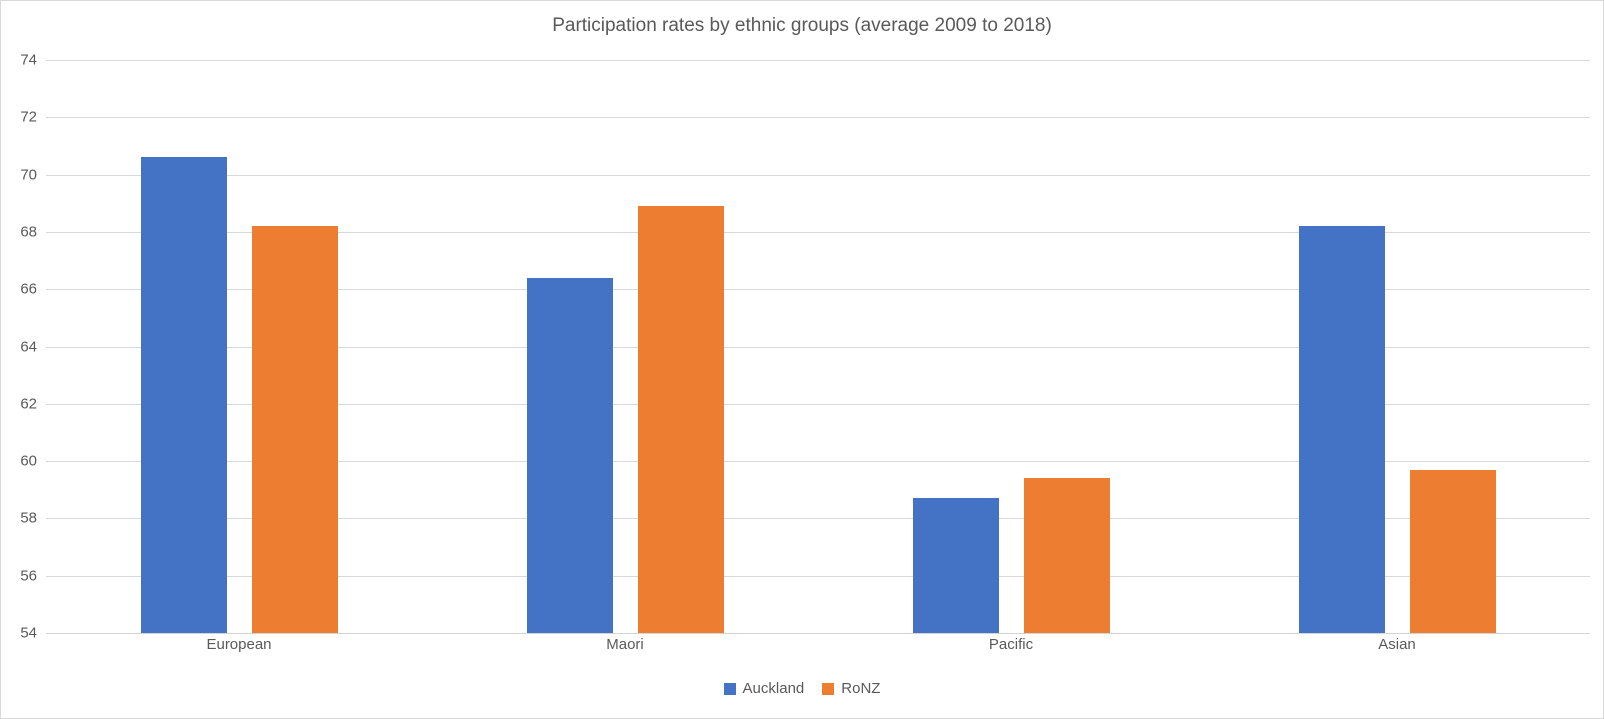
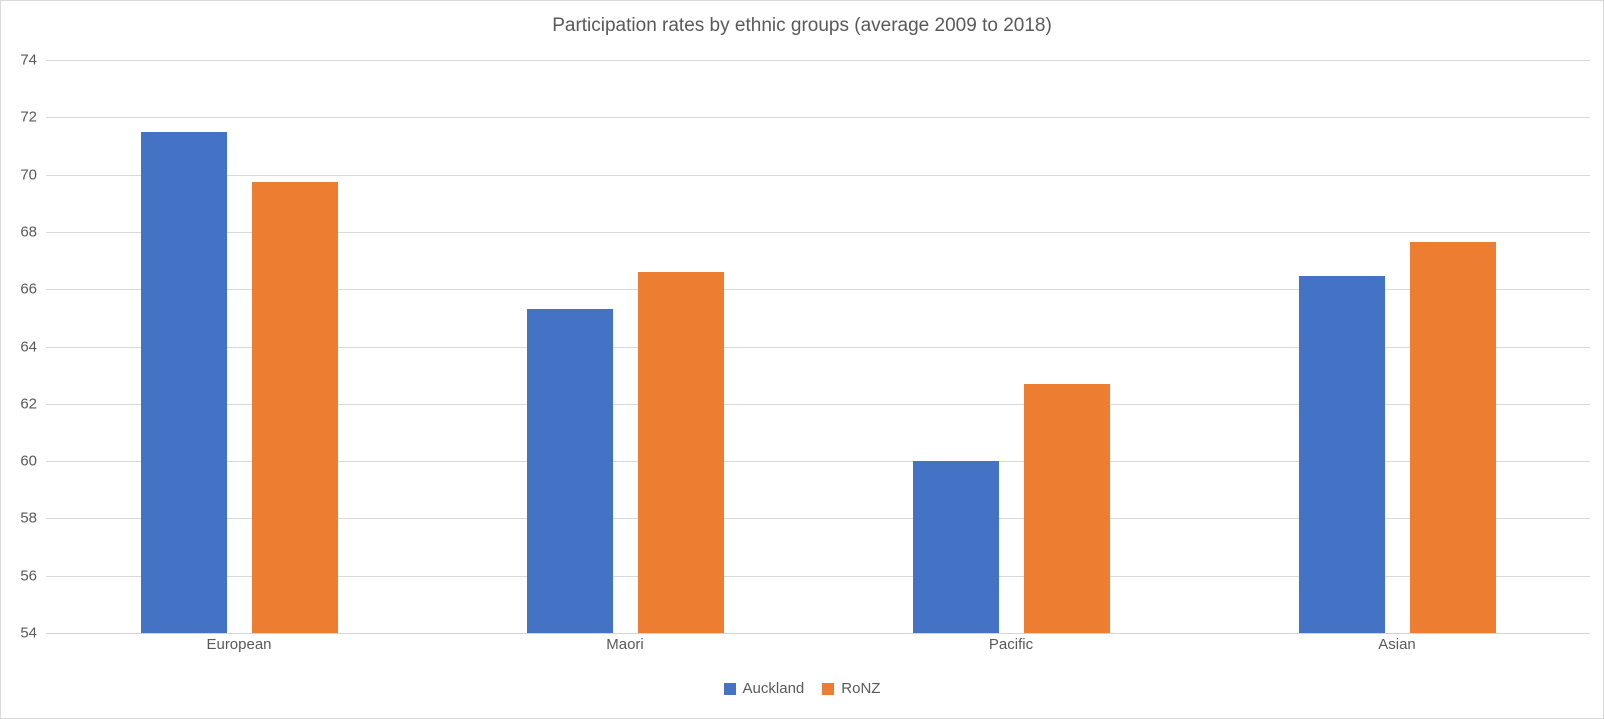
Auckland/European: 70.6 -> 71.5
RoNZ/European: 68.2 -> 69.8
Auckland/Maori: 66.4 -> 65.3
RoNZ/Maori: 68.9 -> 66.6
Auckland/Pacific: 58.7 -> 60.0
RoNZ/Pacific: 59.4 -> 62.7
Auckland/Asian: 68.2 -> 66.5
RoNZ/Asian: 59.7 -> 67.7
